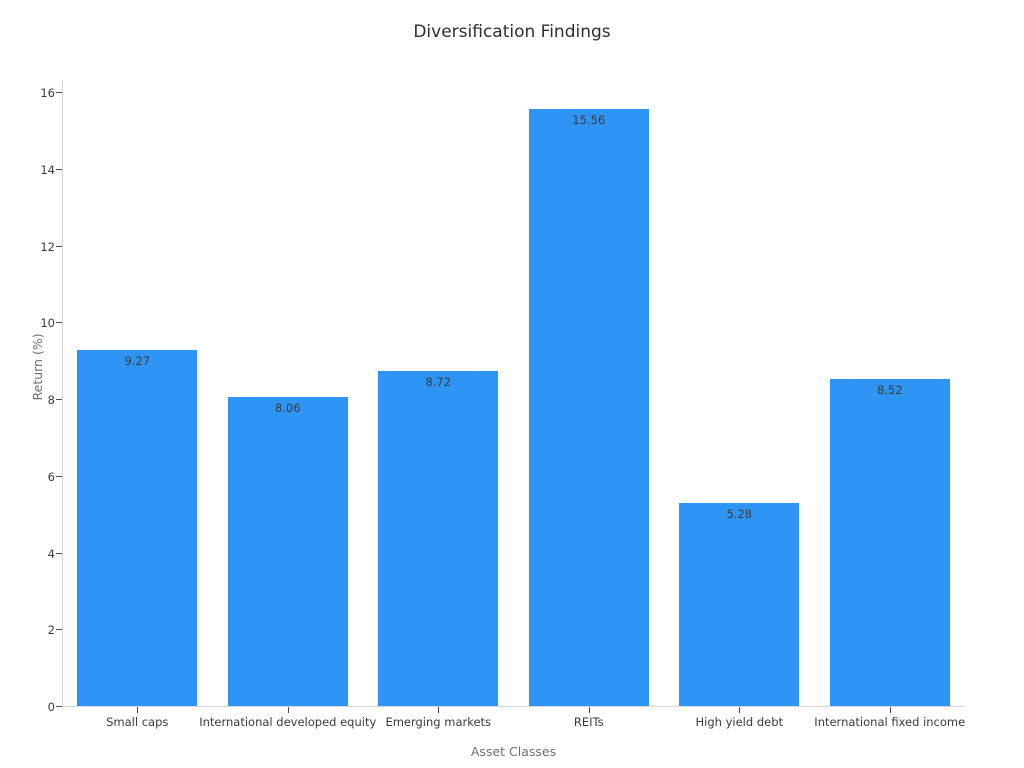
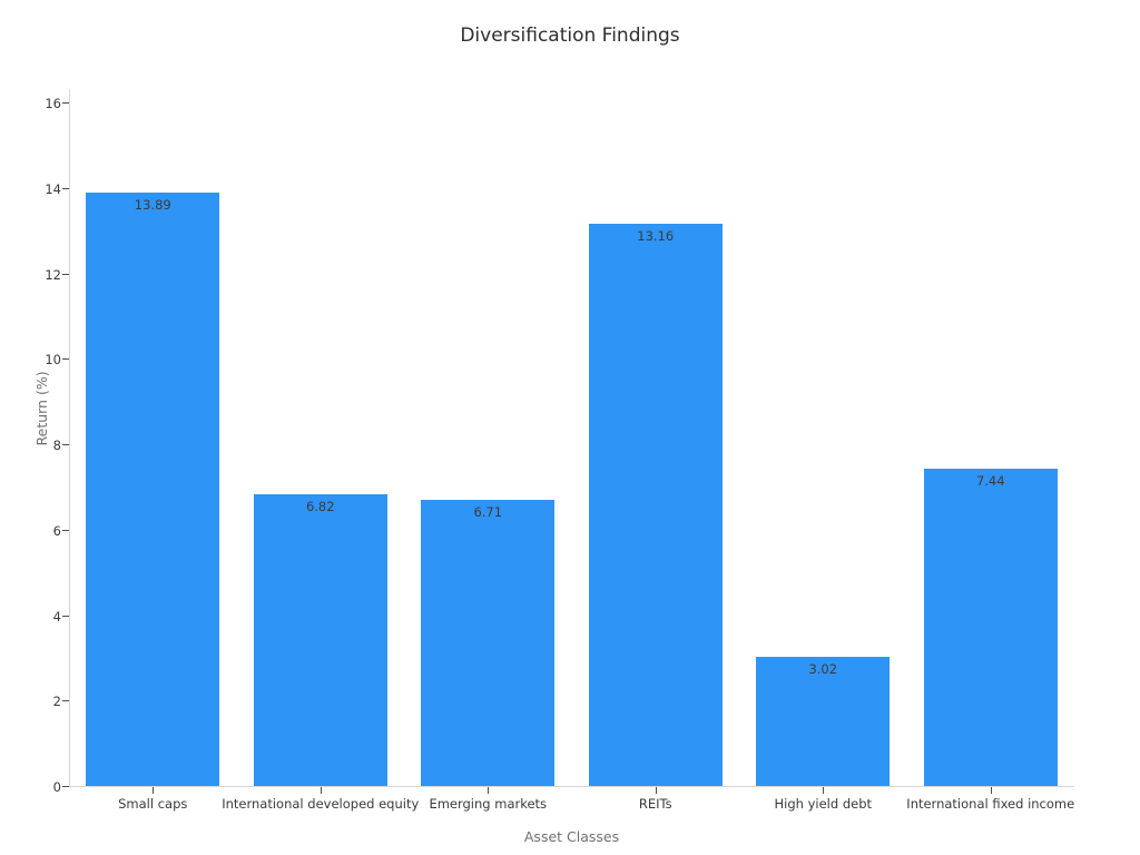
Small caps: 9.27 -> 13.89
International developed equity: 8.06 -> 6.82
Emerging markets: 8.72 -> 6.71
REITs: 15.56 -> 13.16
High yield debt: 5.28 -> 3.02
International fixed income: 8.52 -> 7.44
